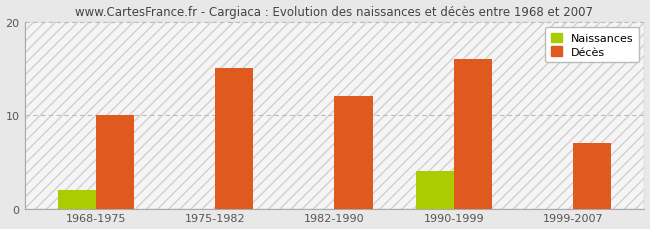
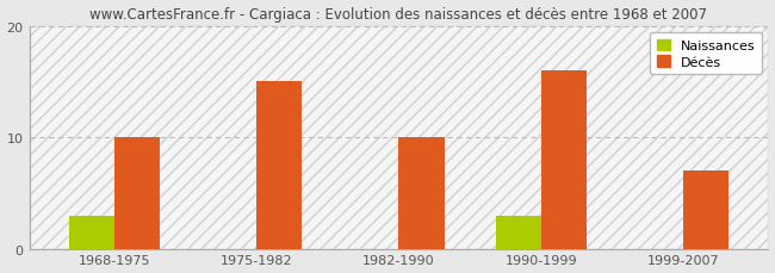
Naissances/1968-1975: 2 -> 3
Décès/1982-1990: 12 -> 10
Naissances/1990-1999: 4 -> 3
